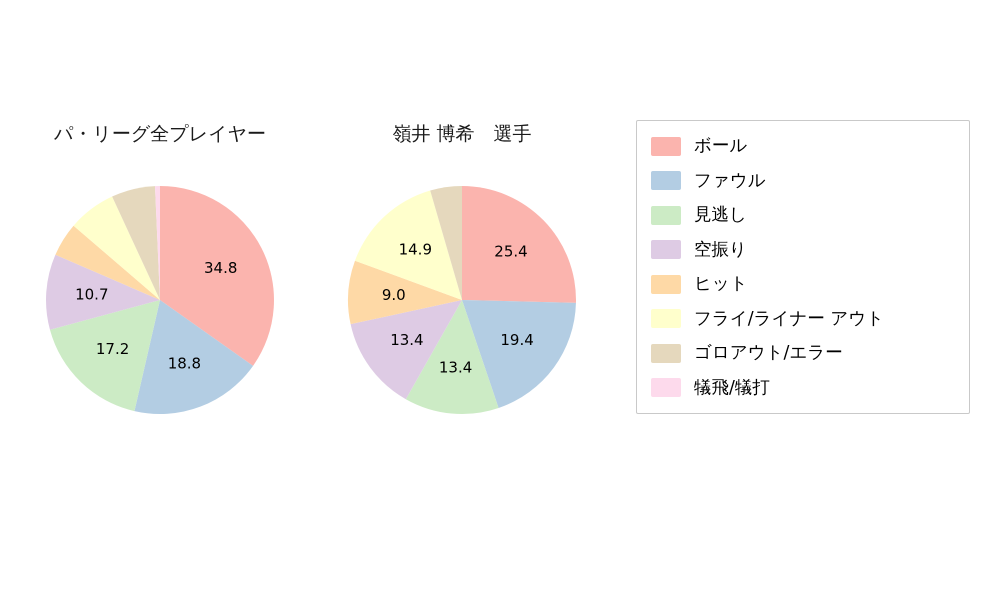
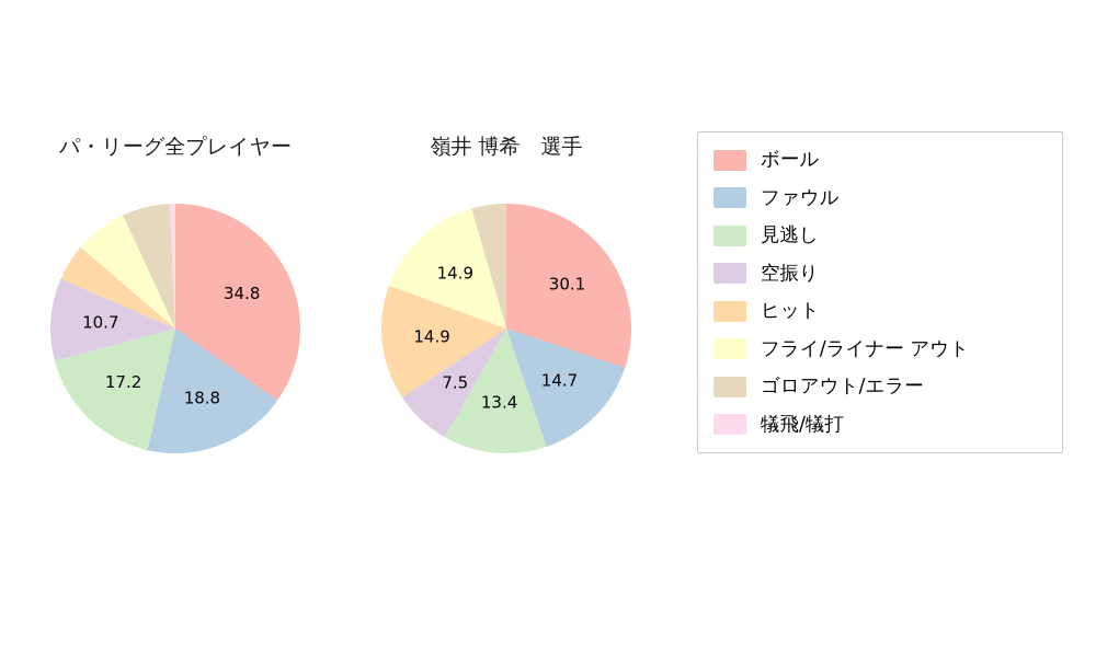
嶺井 博希 選手/ボール: 25.4 -> 30.1
嶺井 博希 選手/ファウル: 19.4 -> 14.7
嶺井 博希 選手/空振り: 13.4 -> 7.5
嶺井 博希 選手/ヒット: 9.0 -> 14.9
